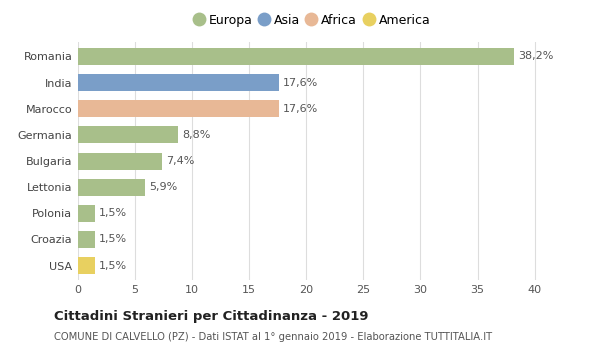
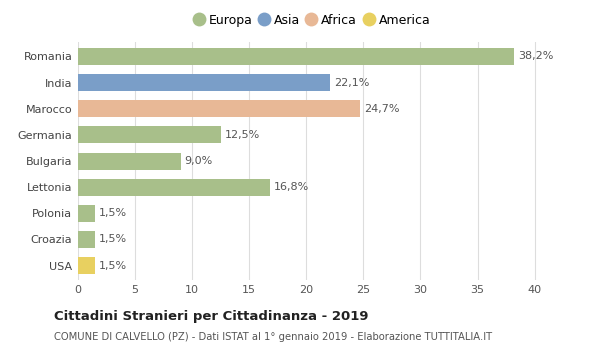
India: 17,6% -> 22,1%
Marocco: 17,6% -> 24,7%
Germania: 8,8% -> 12,5%
Bulgaria: 7,4% -> 9,0%
Lettonia: 5,9% -> 16,8%
